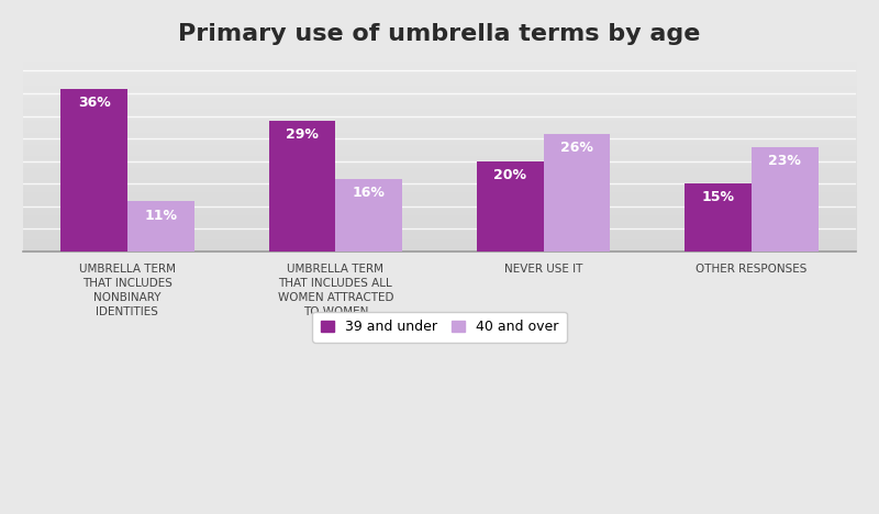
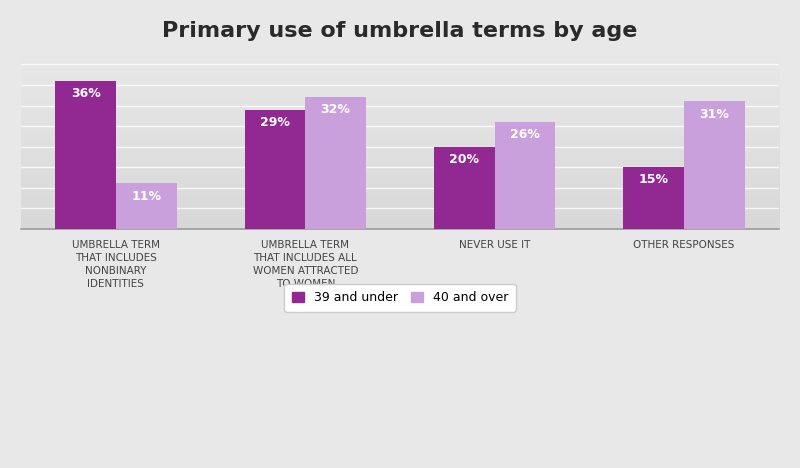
40 and over/UMBRELLA TERM THAT INCLUDES ALL WOMEN ATTRACTED TO WOMEN: 16% -> 32%
40 and over/OTHER RESPONSES: 23% -> 31%
